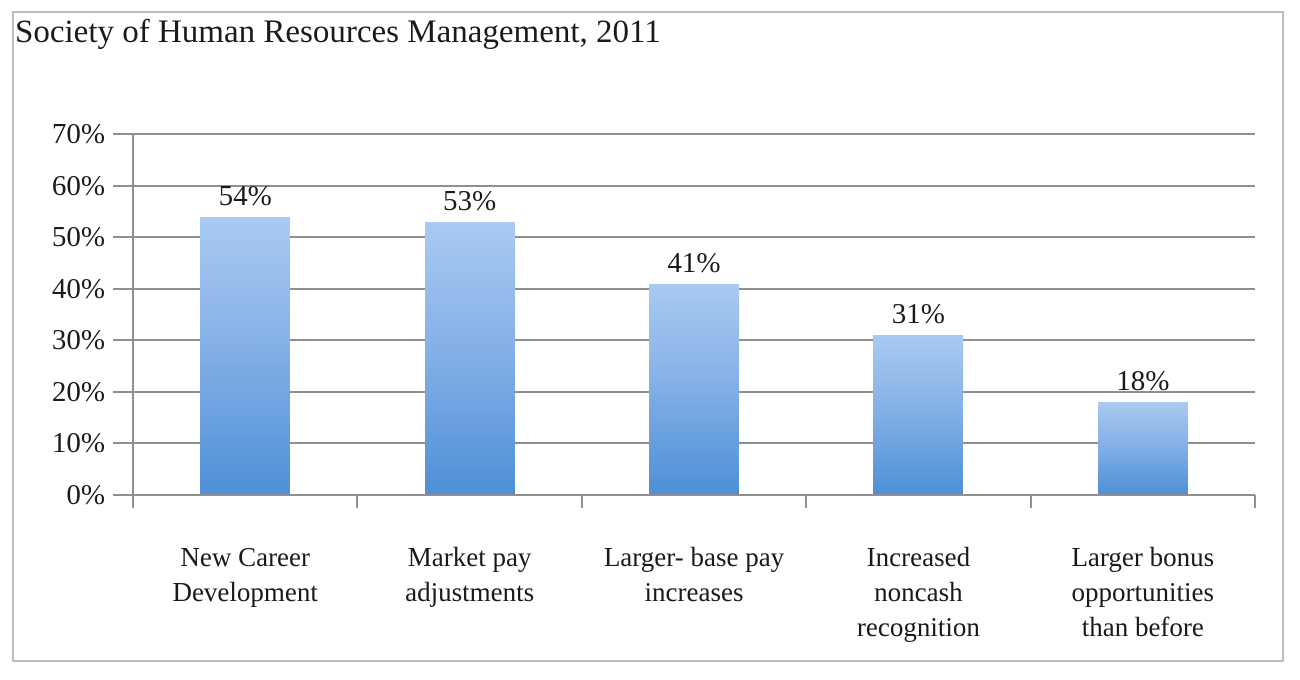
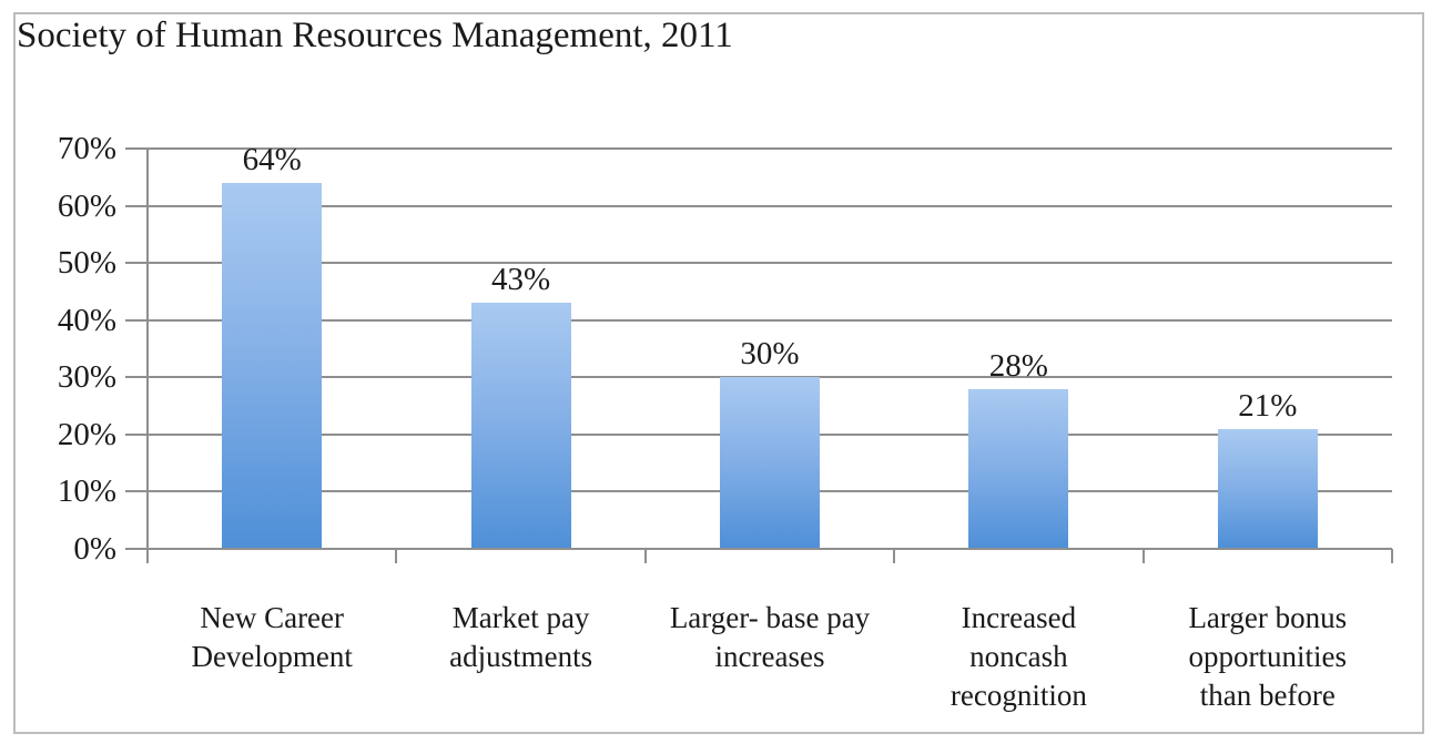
New Career Development: 54% -> 64%
Market pay adjustments: 53% -> 43%
Larger- base pay increases: 41% -> 30%
Increased noncash recognition: 31% -> 28%
Larger bonus opportunities than before: 18% -> 21%
